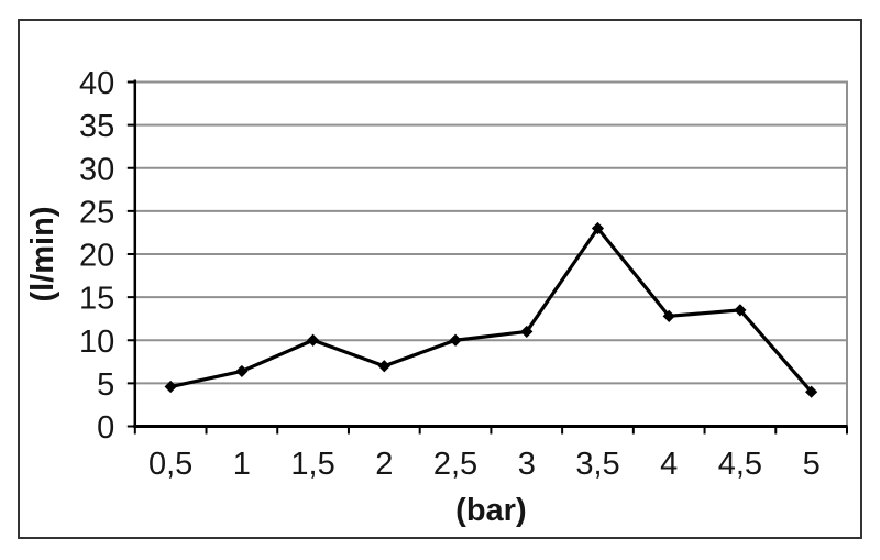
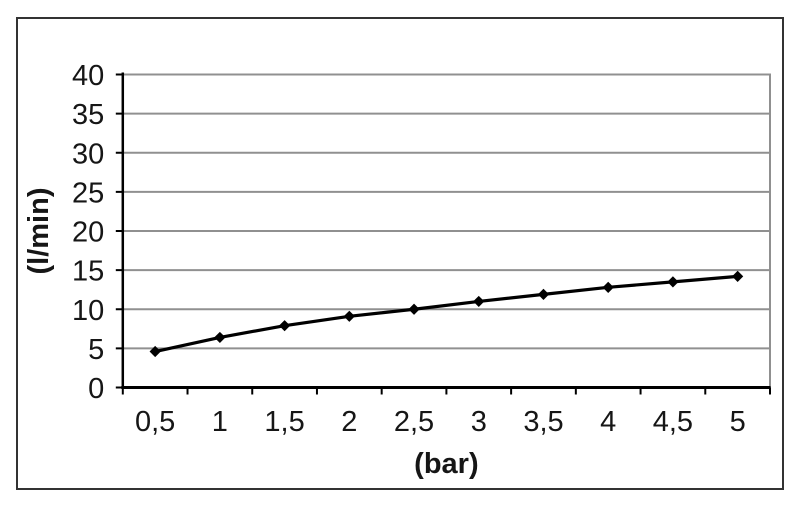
1,5: 10 -> 8
2: 7 -> 9
3,5: 23 -> 12
5: 4 -> 14
